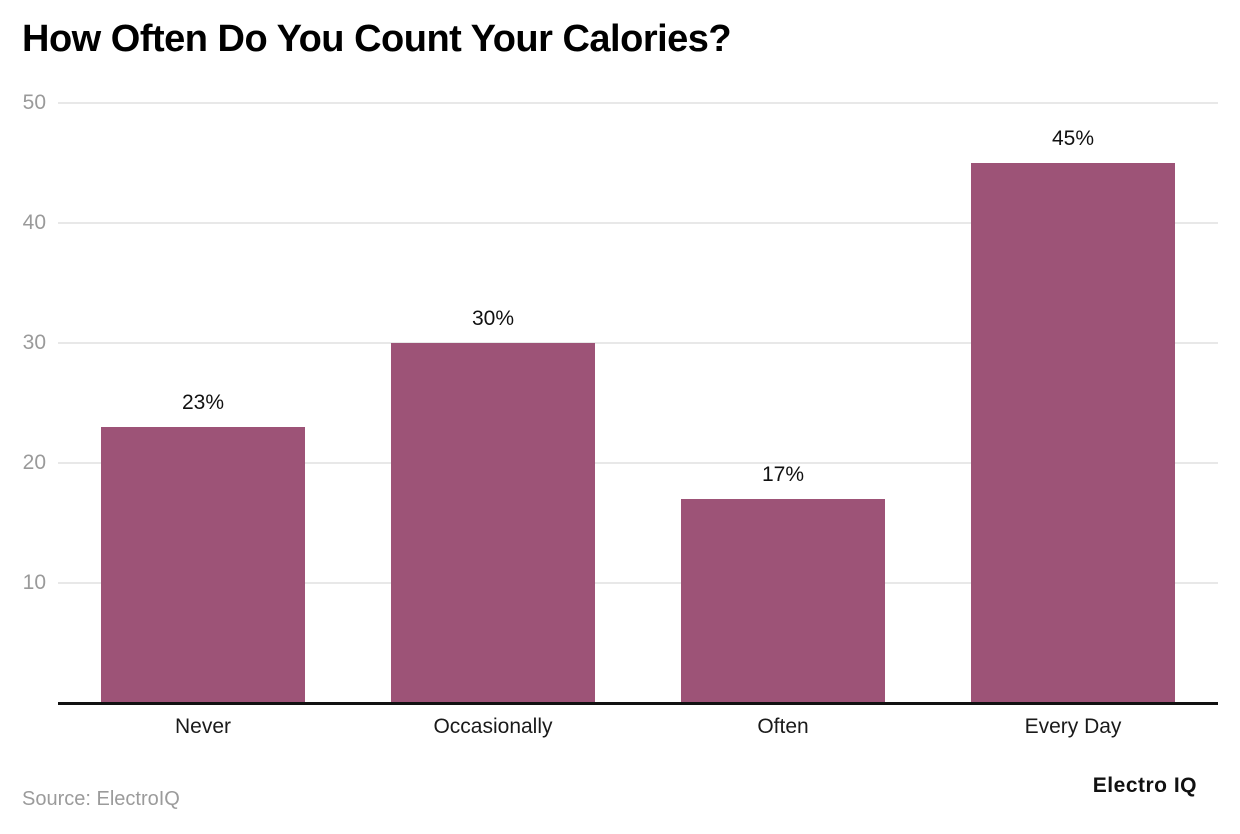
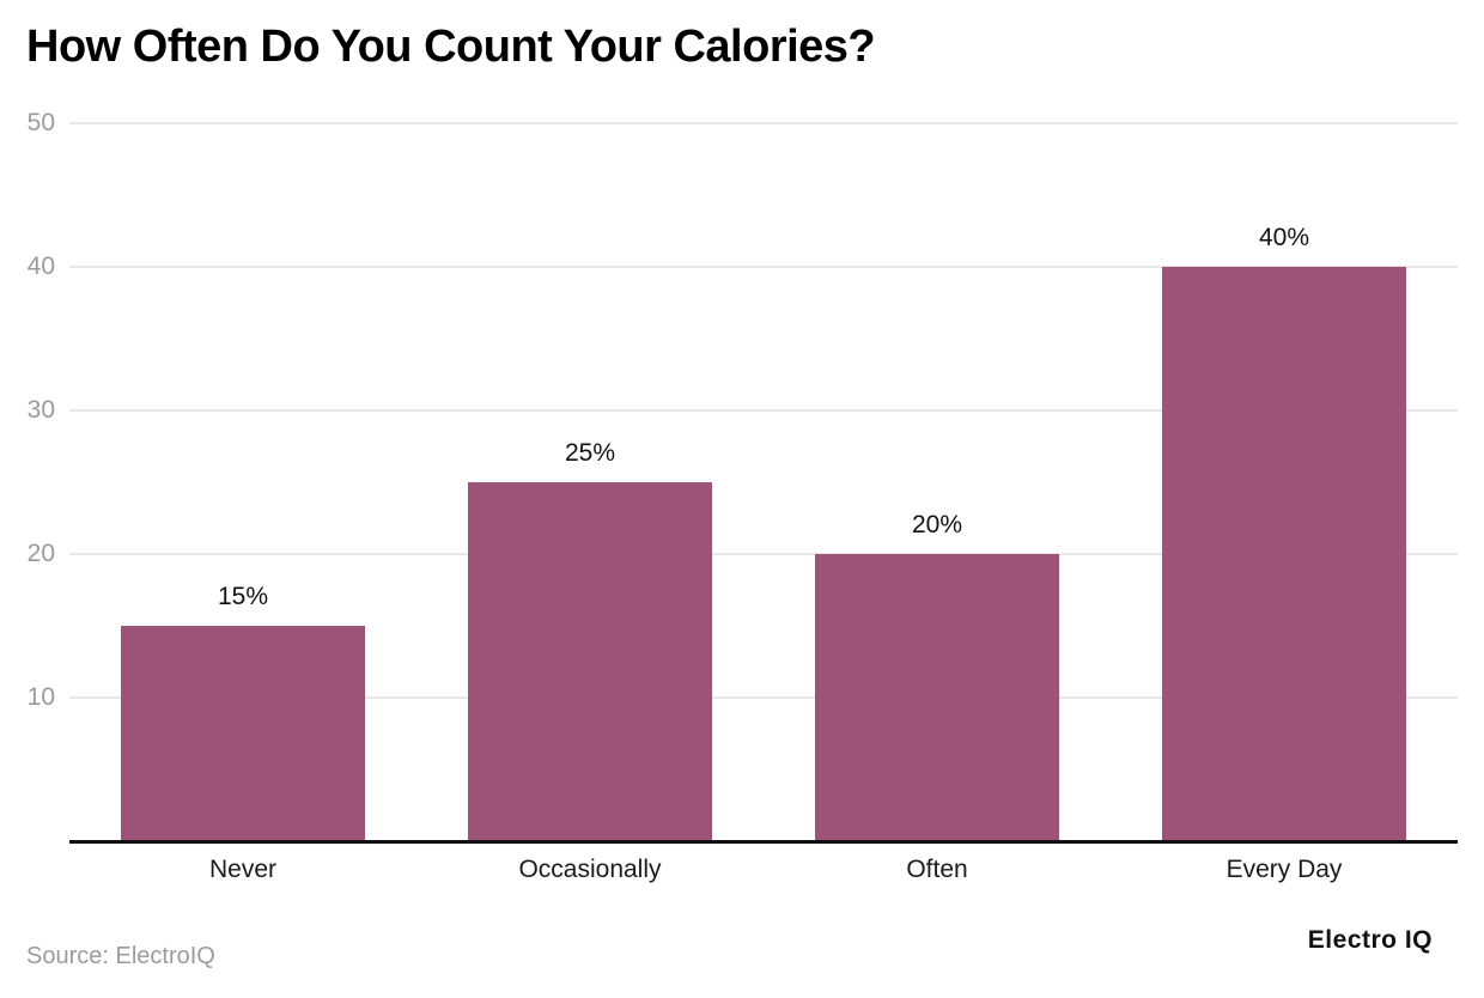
Never: 23% -> 15%
Occasionally: 30% -> 25%
Often: 17% -> 20%
Every Day: 45% -> 40%
